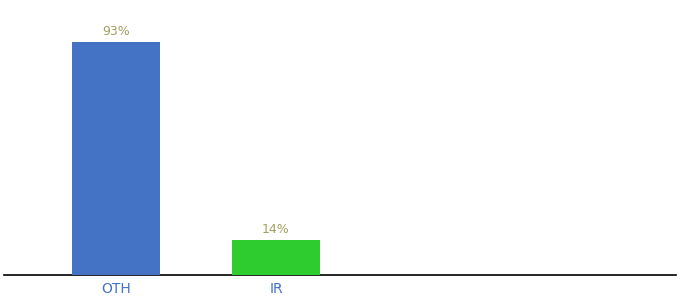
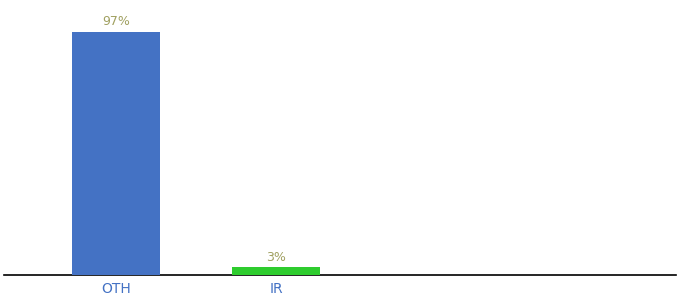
OTH: 93% -> 97%
IR: 14% -> 3%
